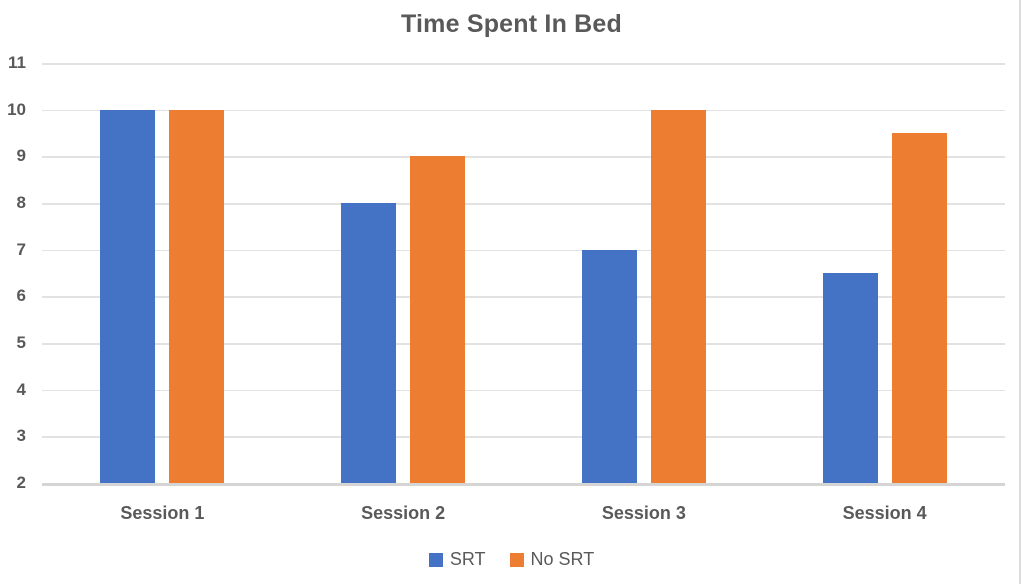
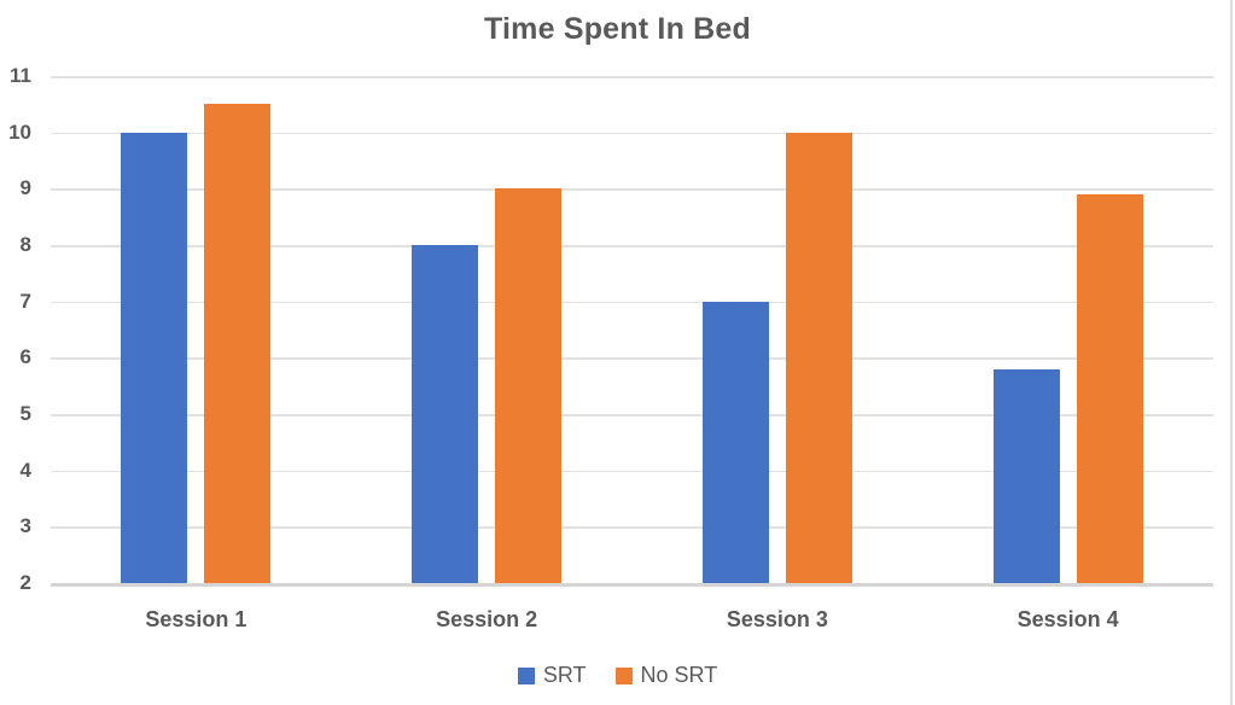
No SRT/Session 1: 10.0 -> 10.5
SRT/Session 4: 6.5 -> 5.8
No SRT/Session 4: 9.5 -> 8.9
